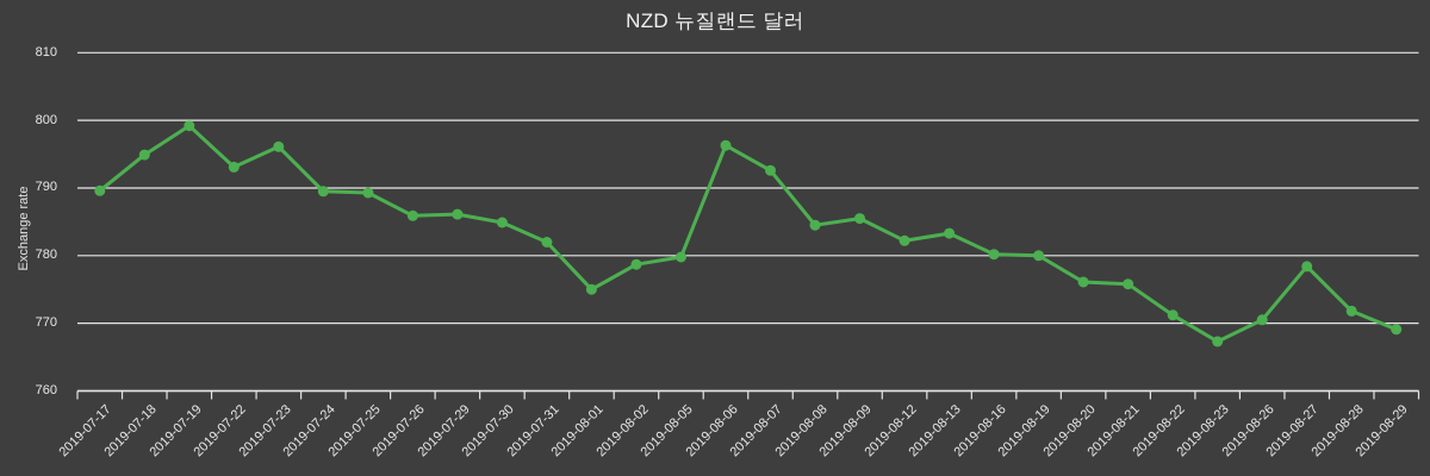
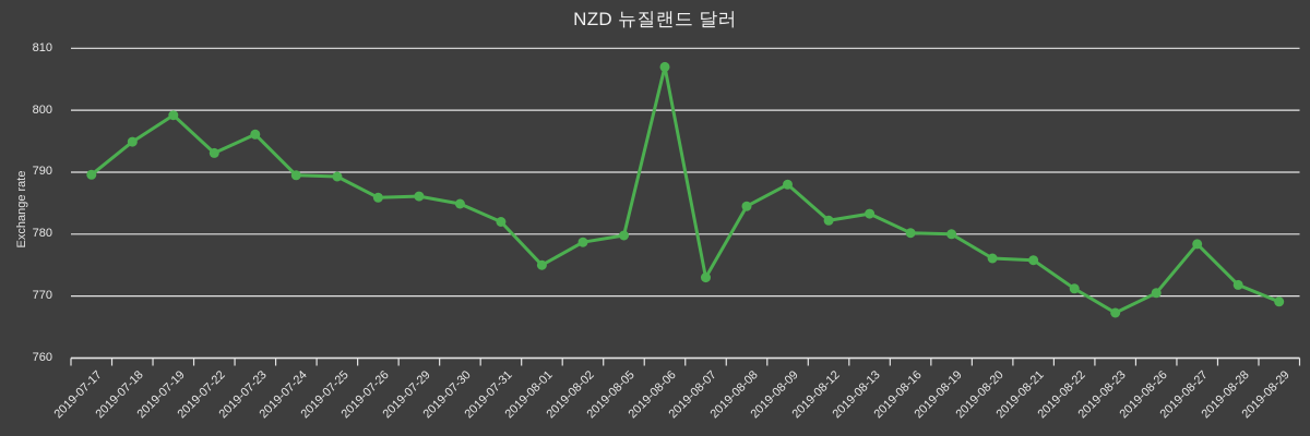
2019-08-06: 796 -> 807
2019-08-07: 793 -> 773
2019-08-09: 786 -> 788
